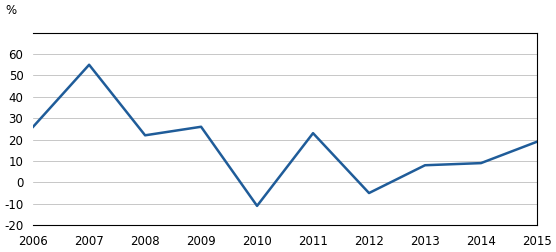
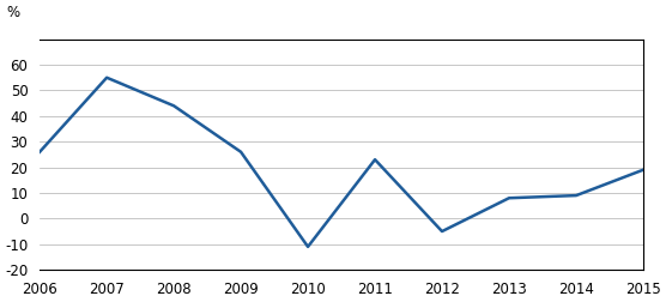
2008: 22 -> 44
